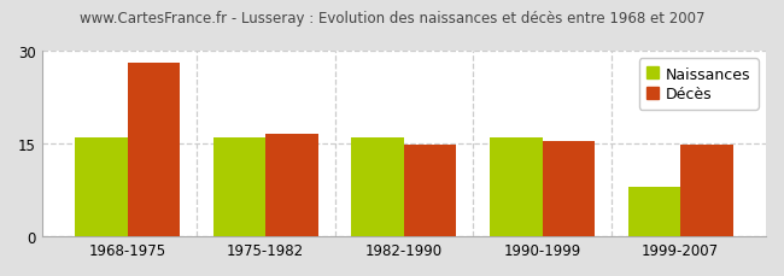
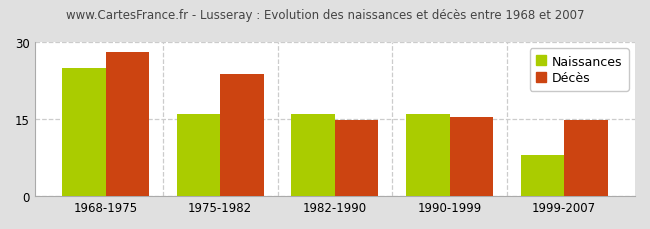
Naissances/1968-1975: 16 -> 25
Décès/1975-1982: 16.5 -> 23.8
